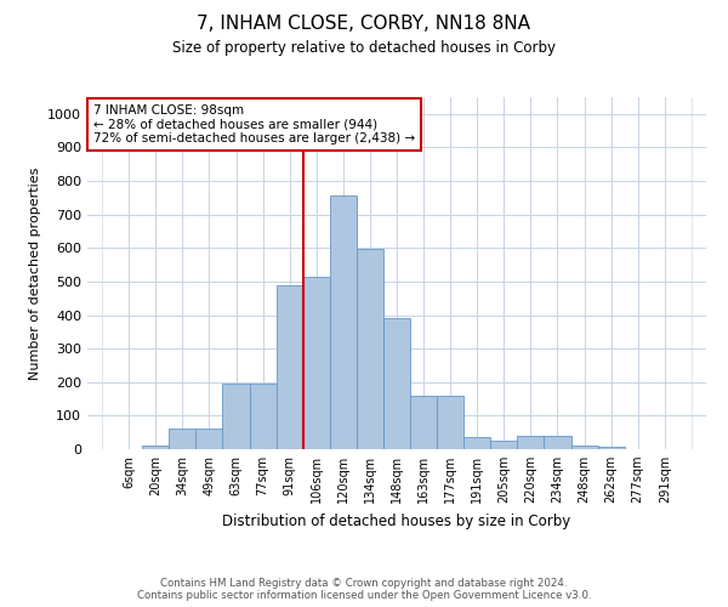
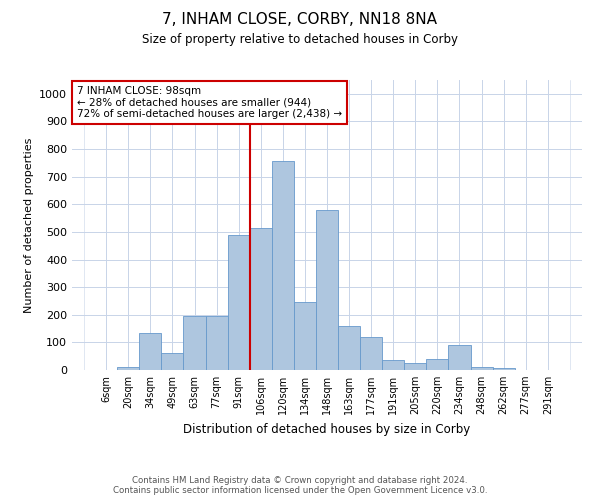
34sqm: 63 -> 135
134sqm: 597 -> 245
148sqm: 390 -> 580
177sqm: 159 -> 120
234sqm: 41 -> 90
